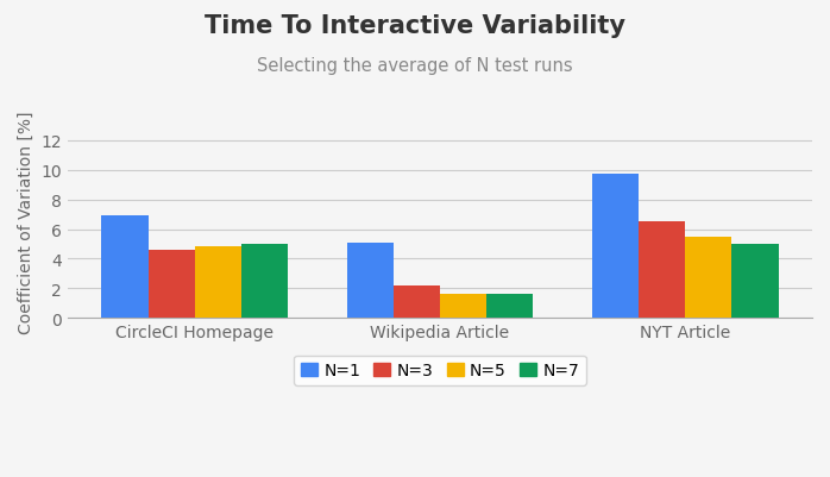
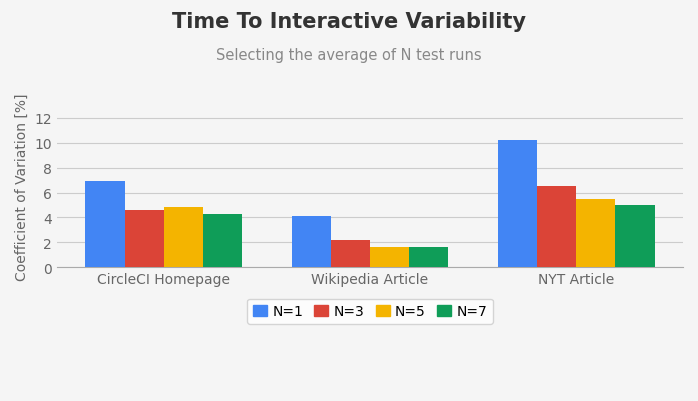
N=7/CircleCI Homepage: 5.0 -> 4.2
N=1/Wikipedia Article: 5.1 -> 4.1
N=1/NYT Article: 9.7 -> 10.2
